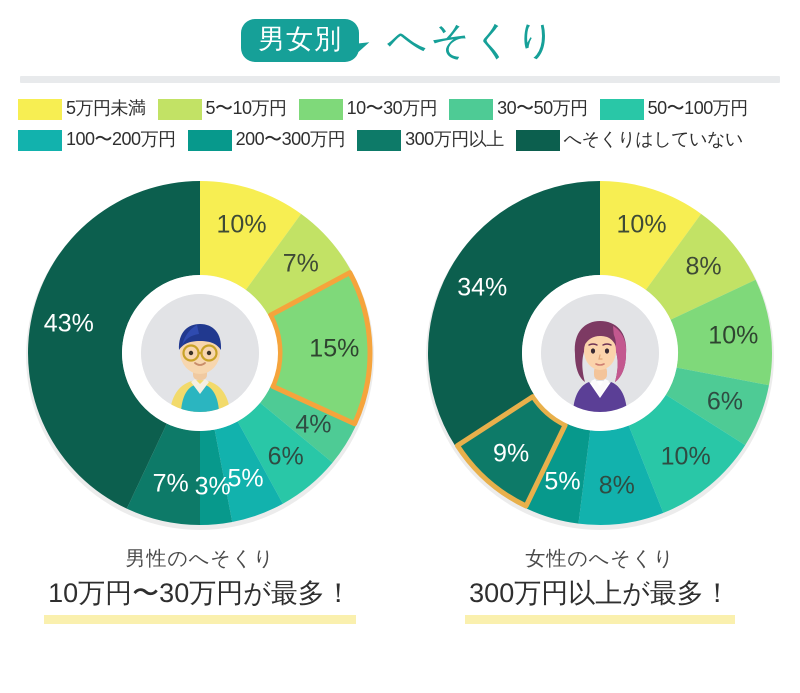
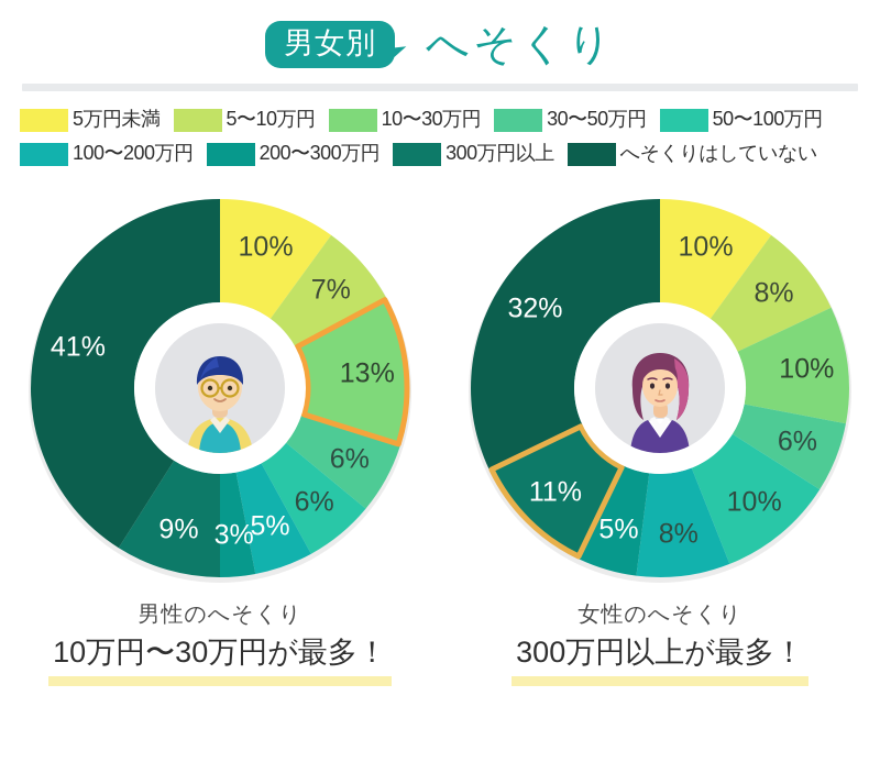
男性のへそくり/10〜30万円: 15% -> 13%
男性のへそくり/30〜50万円: 4% -> 6%
男性のへそくり/300万円以上: 7% -> 9%
男性のへそくり/へそくりはしていない: 43% -> 41%
女性のへそくり/300万円以上: 9% -> 11%
女性のへそくり/へそくりはしていない: 34% -> 32%
